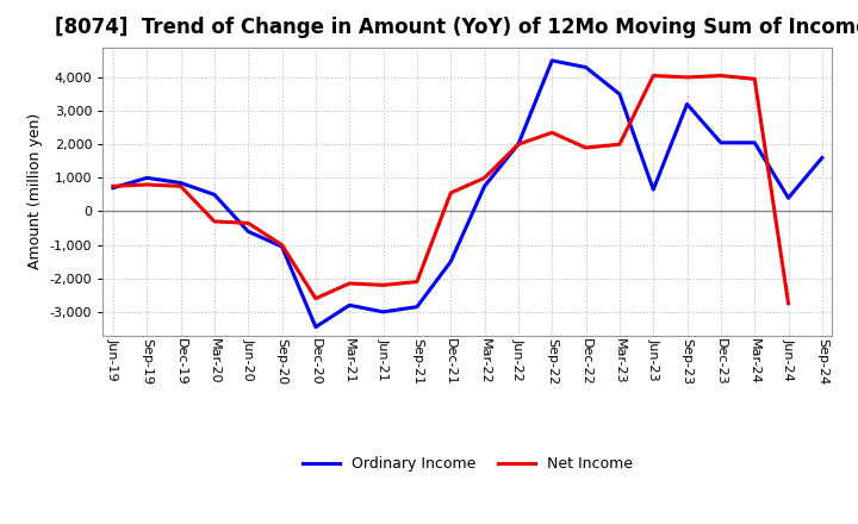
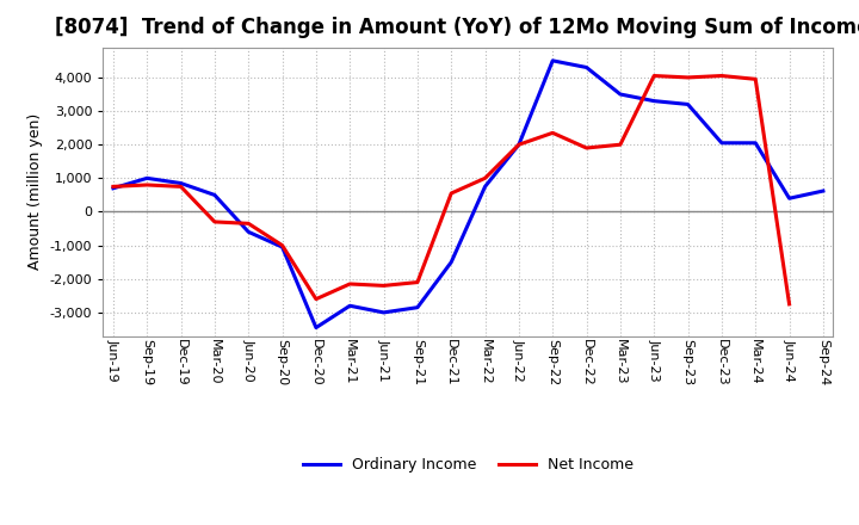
Ordinary Income/Jun-23: 650 -> 3,300
Ordinary Income/Sep-24: 1,600 -> 620
